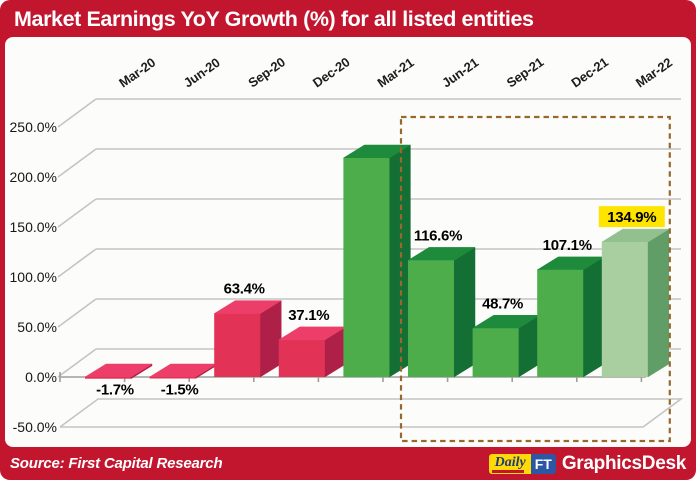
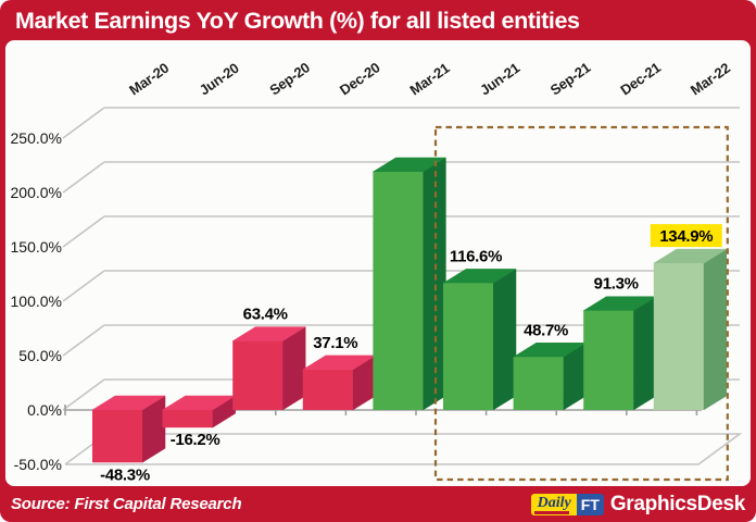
Mar-20: -1.7% -> -48.3%
Jun-20: -1.5% -> -16.2%
Dec-21: 107.1% -> 91.3%
